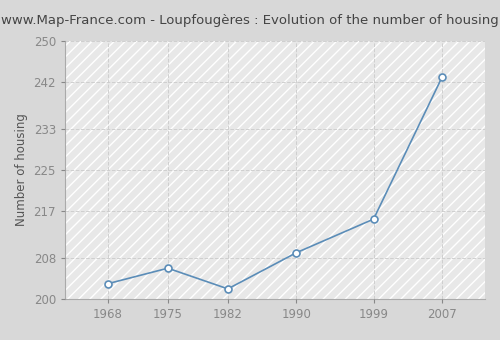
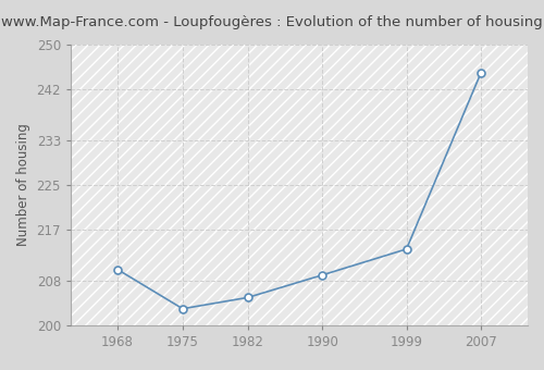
1968: 203.0 -> 210.0
1975: 206.0 -> 203.0
1982: 202.0 -> 205.0
1999: 215.5 -> 213.6
2007: 243.0 -> 245.0
